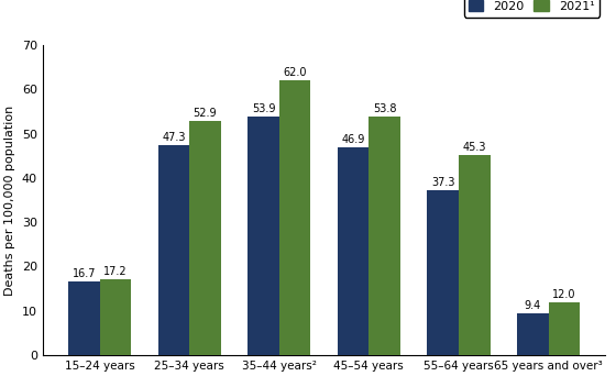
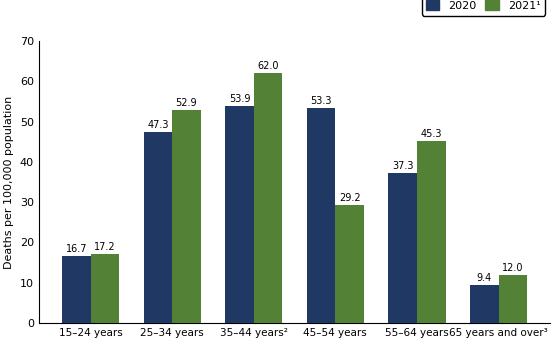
2020/45–54 years: 46.9 -> 53.3
2021¹/45–54 years: 53.8 -> 29.2
